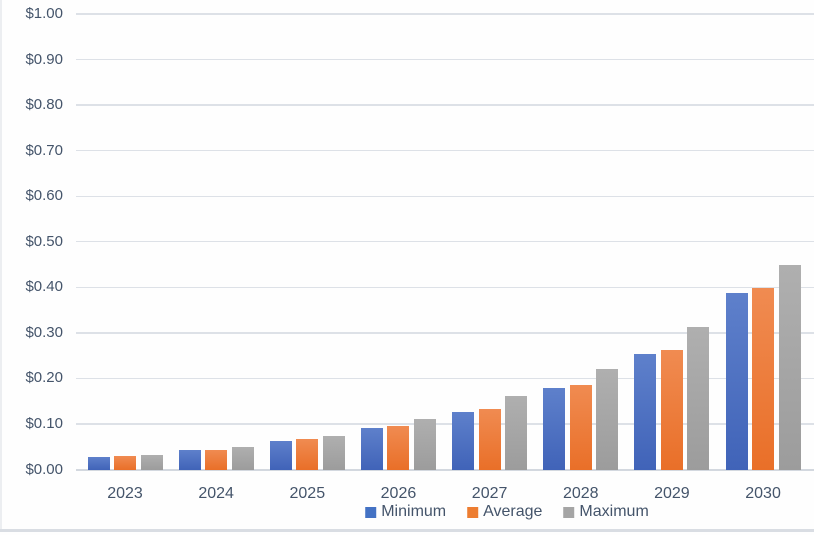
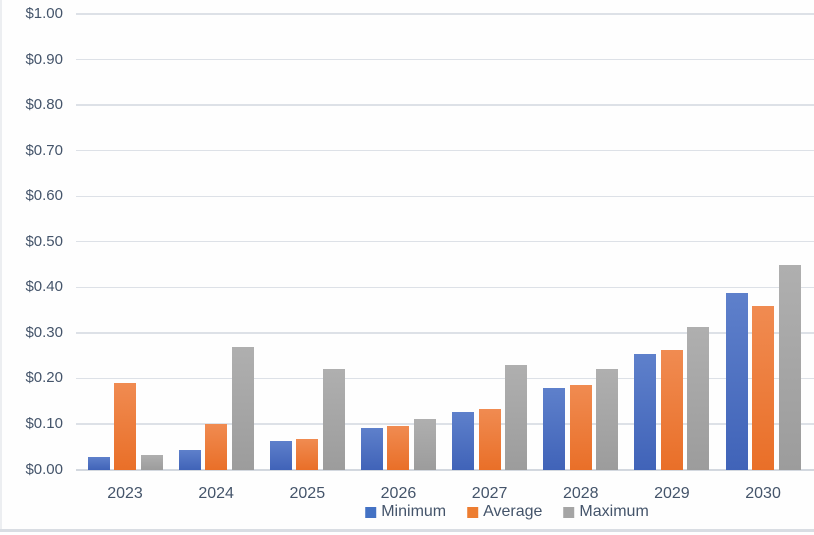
Average/2023: $0.03 -> $0.19
Average/2024: $0.04 -> $0.10
Maximum/2024: $0.05 -> $0.27
Maximum/2025: $0.07 -> $0.22
Maximum/2027: $0.16 -> $0.23
Average/2030: $0.40 -> $0.36
